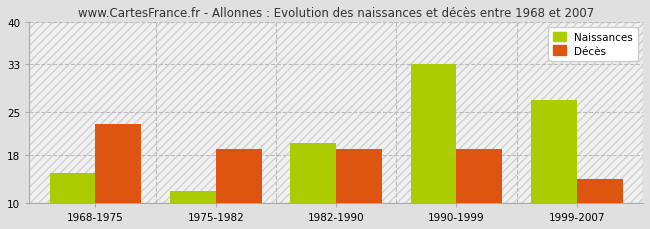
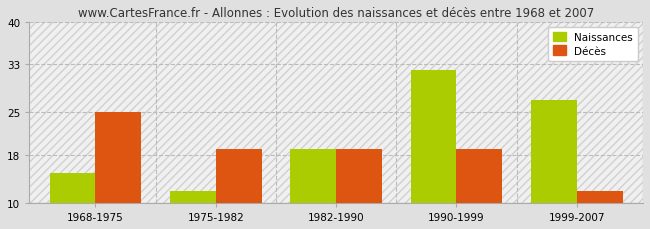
Décès/1968-1975: 23 -> 25
Naissances/1982-1990: 20 -> 19
Naissances/1990-1999: 33 -> 32
Décès/1999-2007: 14 -> 12
